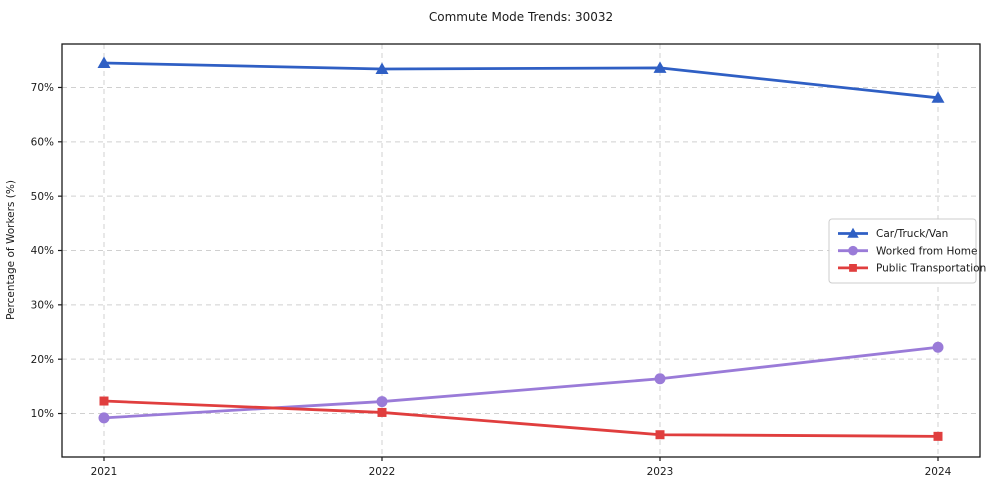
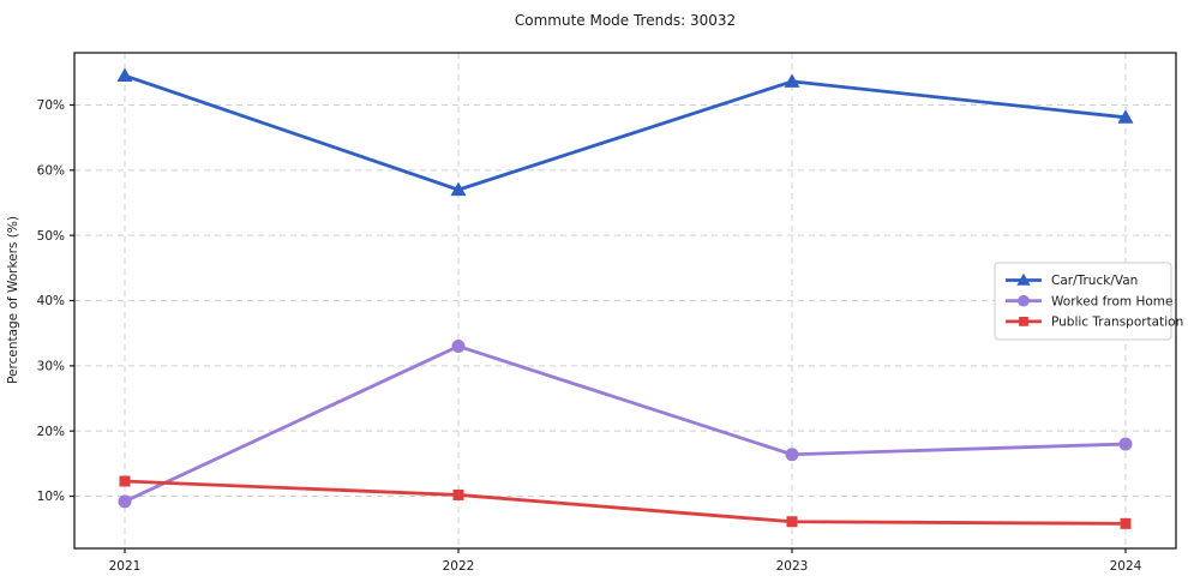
Car/Truck/Van/2022: 73% -> 57%
Worked from Home/2022: 12% -> 33%
Worked from Home/2024: 22% -> 18%
